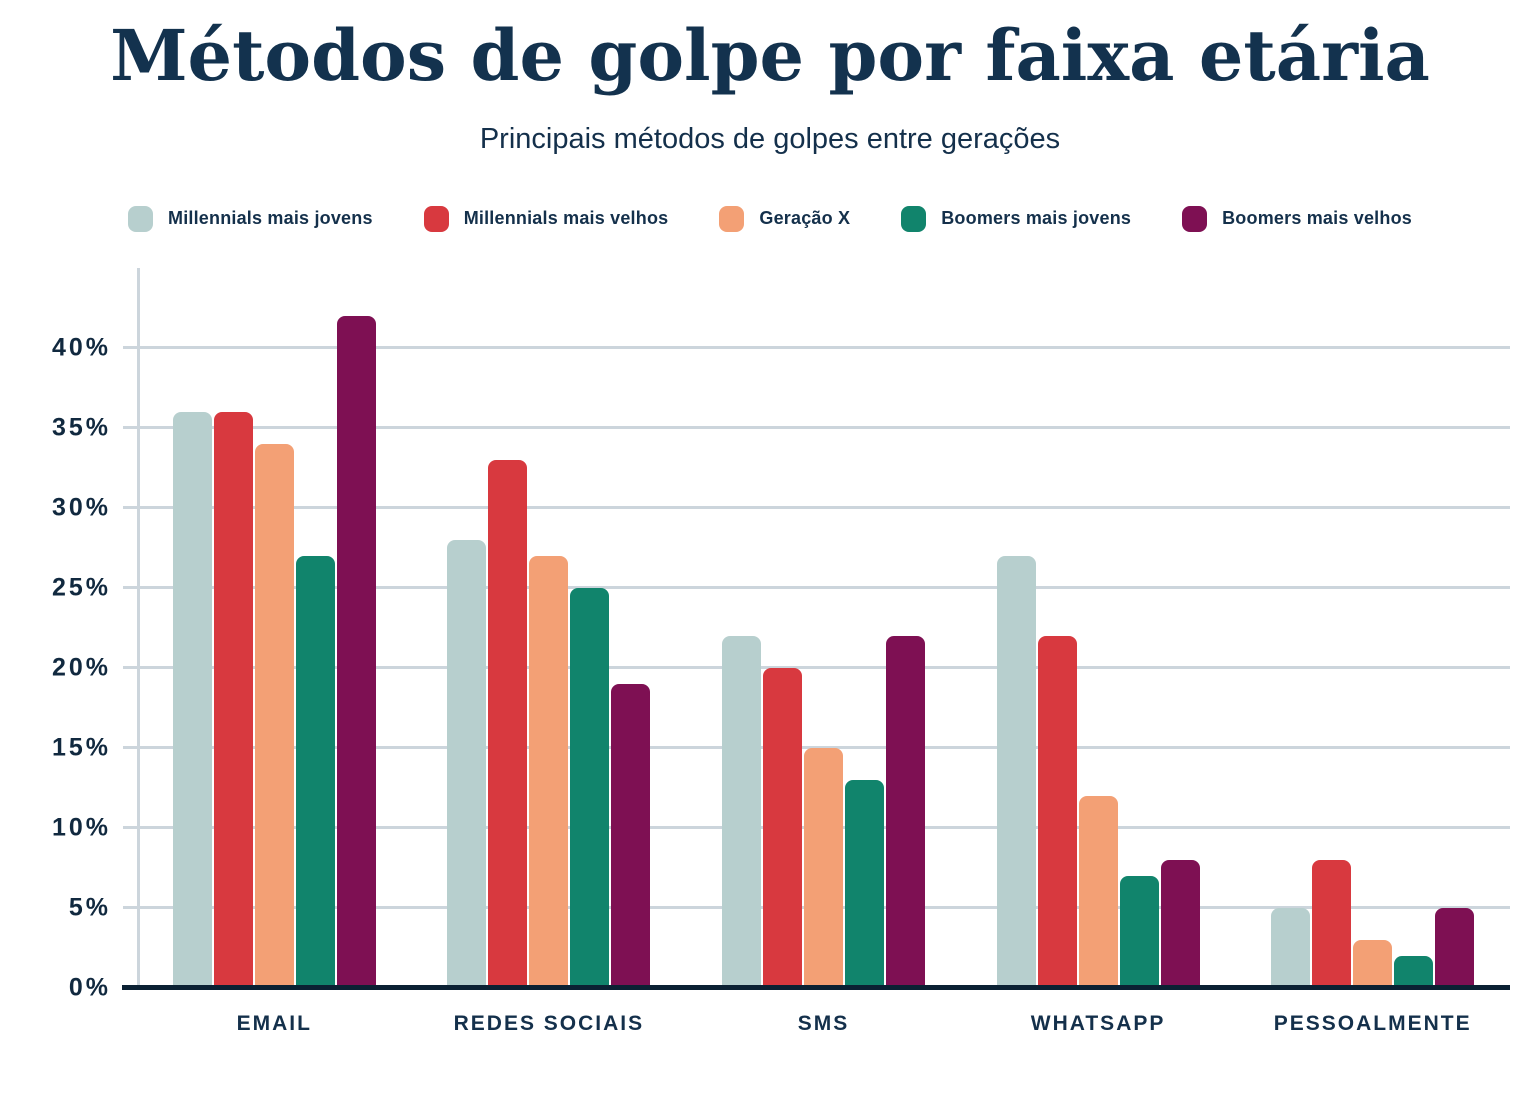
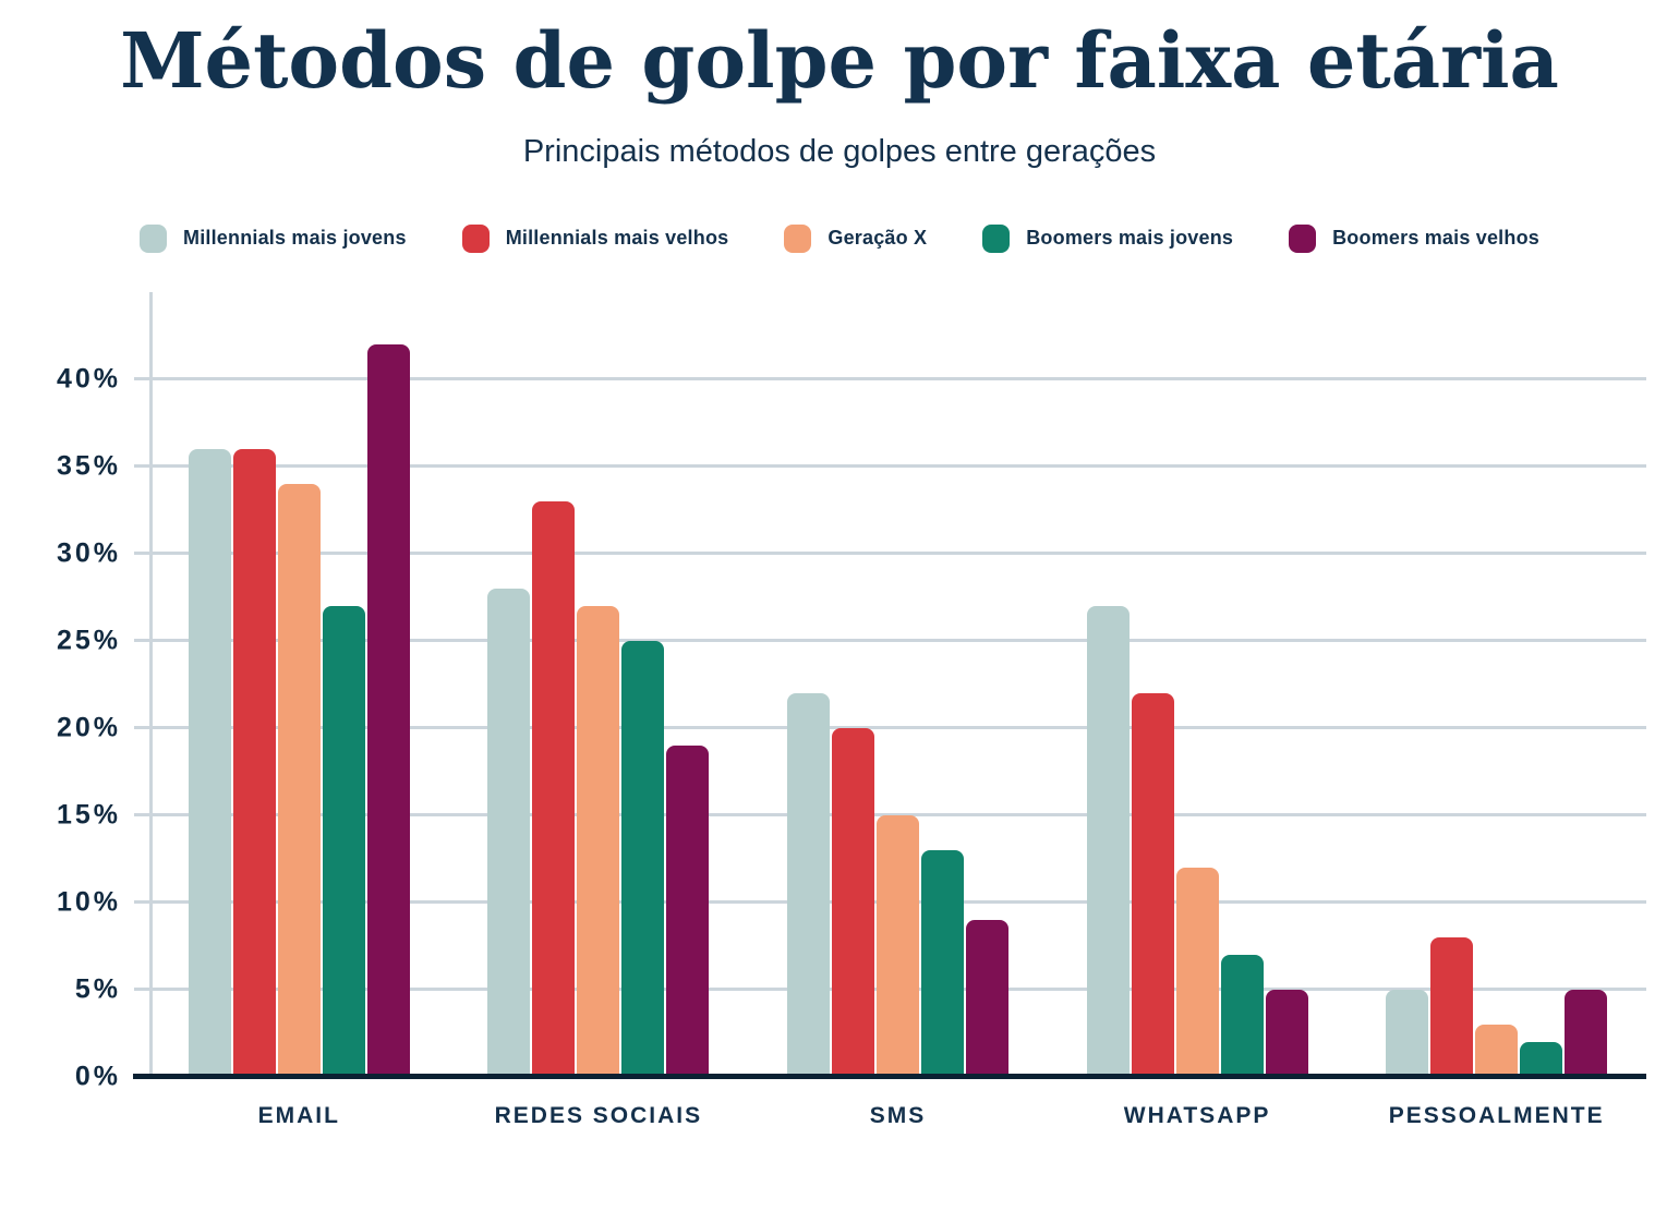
Boomers mais velhos/SMS: 22% -> 9%
Boomers mais velhos/WHATSAPP: 8% -> 5%
